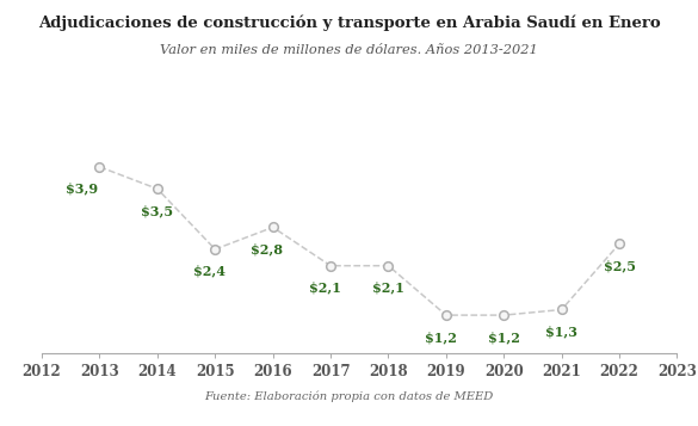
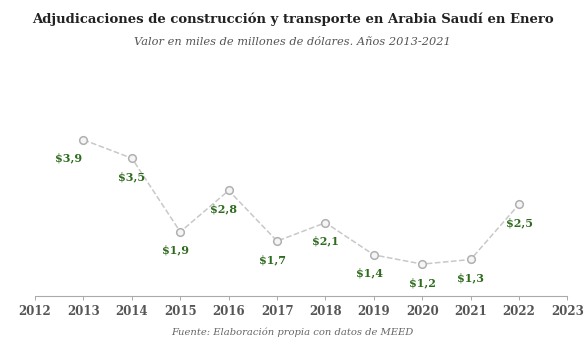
2015: $2,4 -> $1,9
2017: $2,1 -> $1,7
2019: $1,2 -> $1,4
